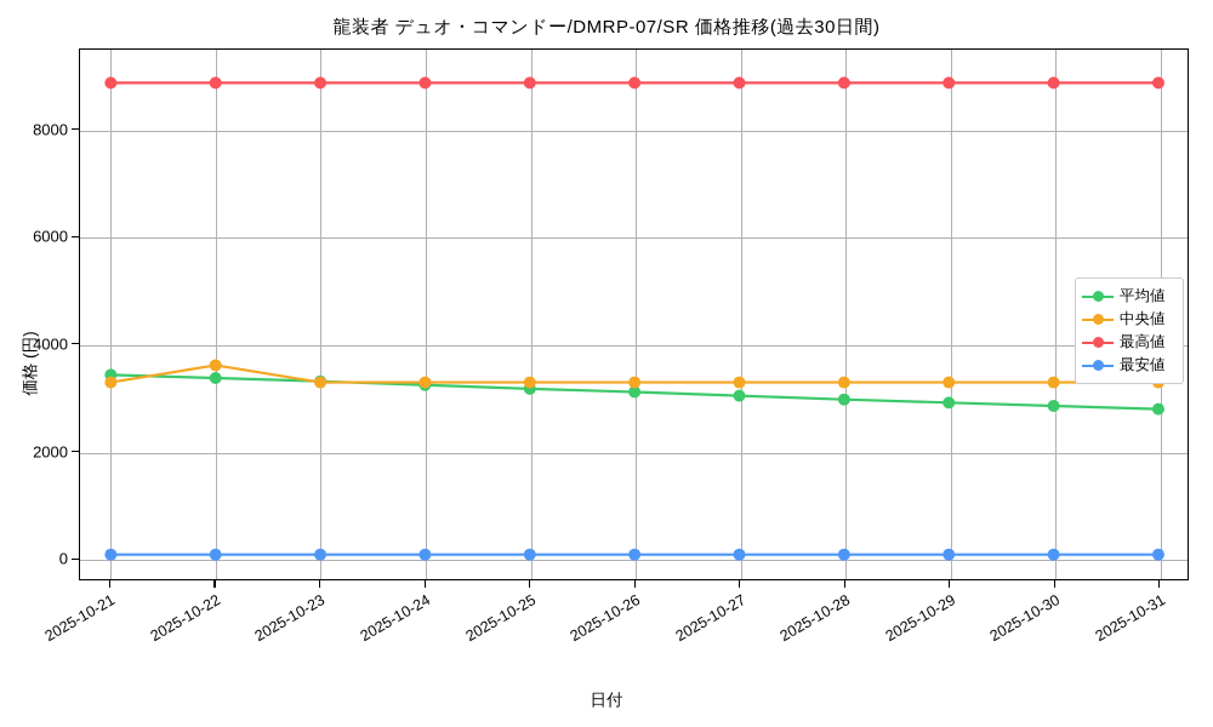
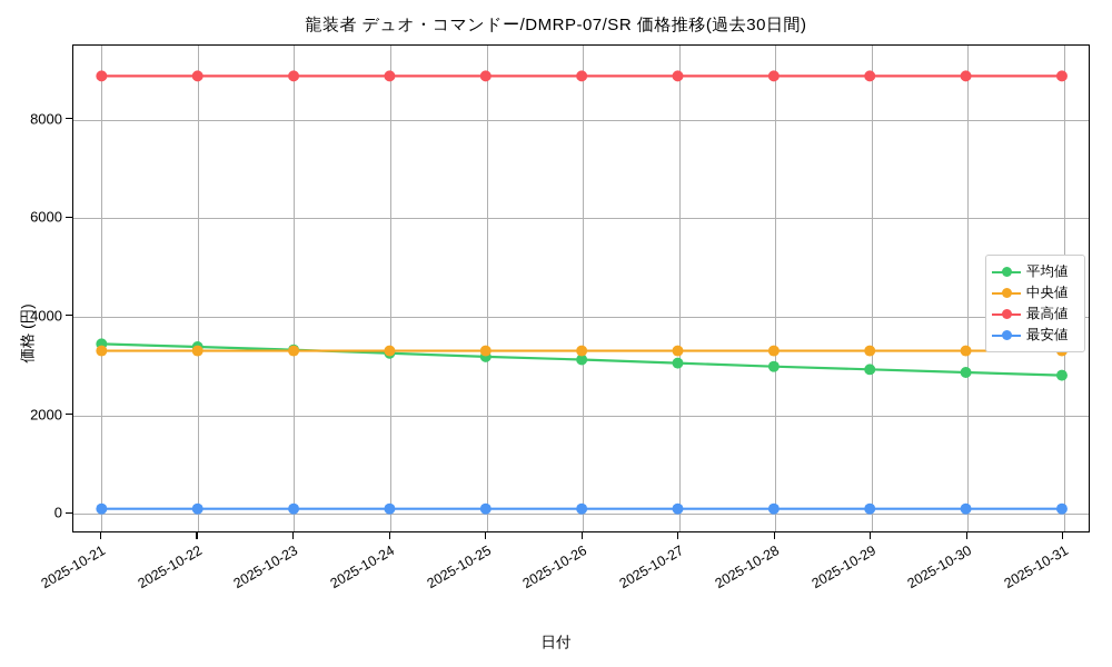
中央値/2025-10-22: 3600 -> 3300
